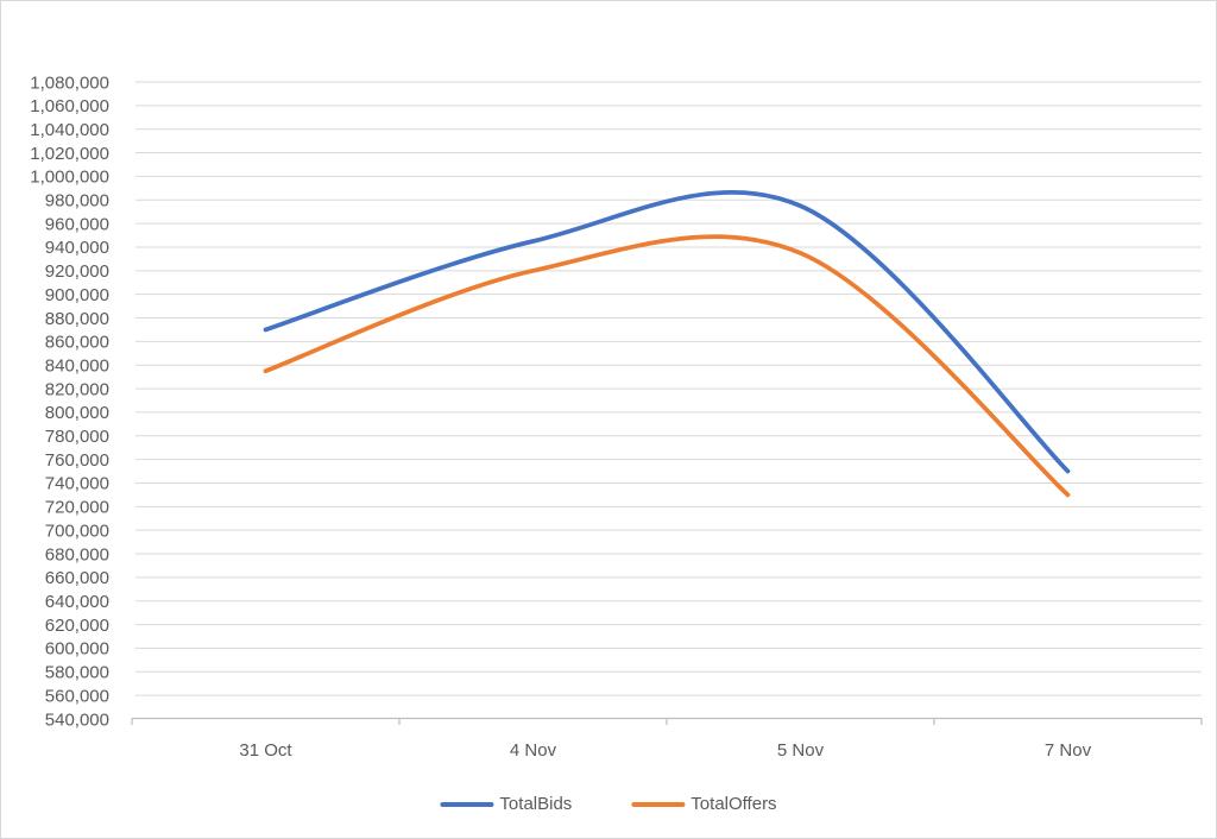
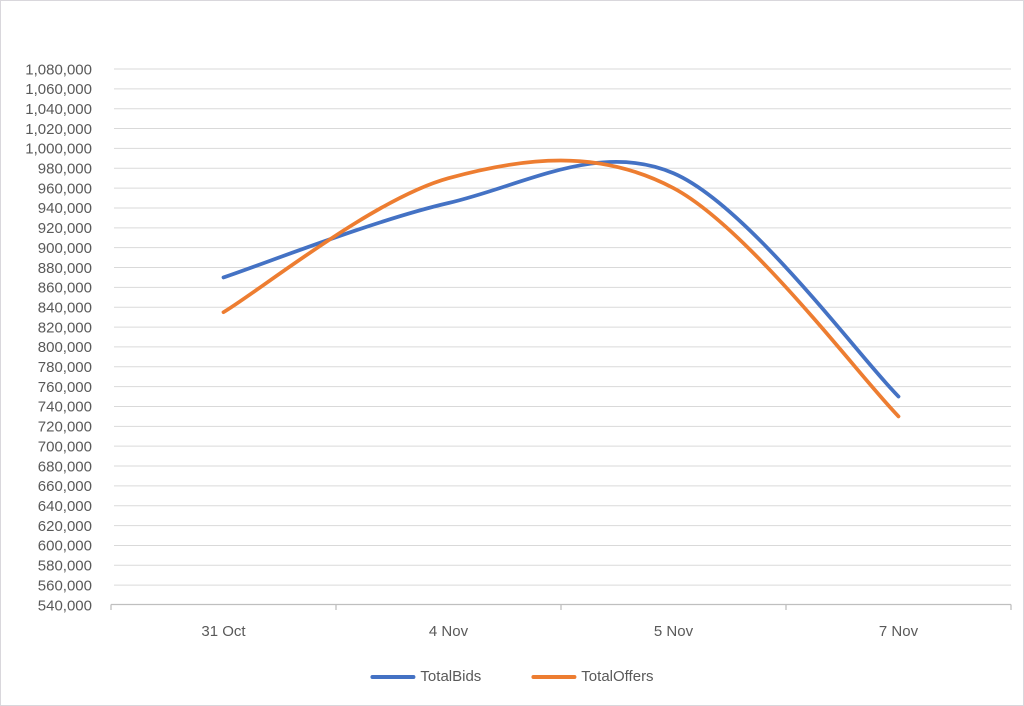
TotalOffers/4 Nov: 920000 -> 970000
TotalOffers/5 Nov: 940000 -> 960000
